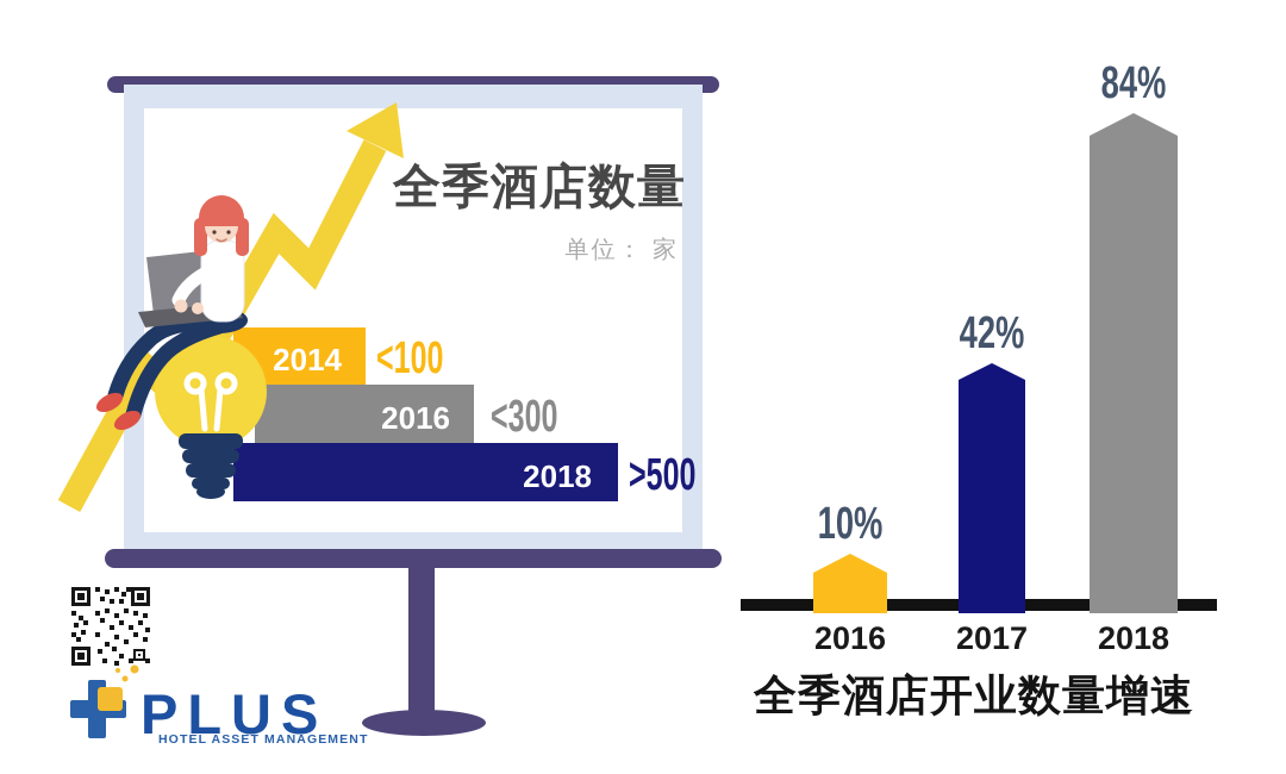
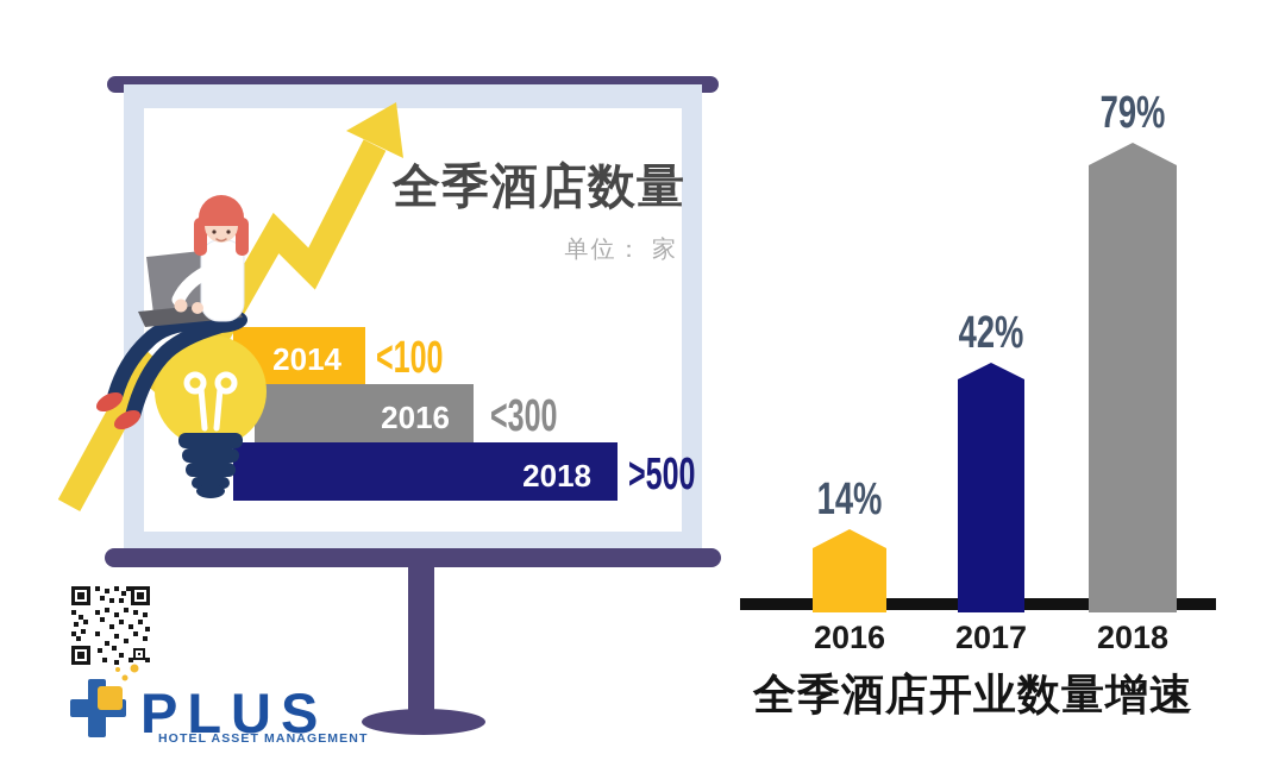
全季酒店开业数量增速/2016: 10% -> 14%
全季酒店开业数量增速/2018: 84% -> 79%
